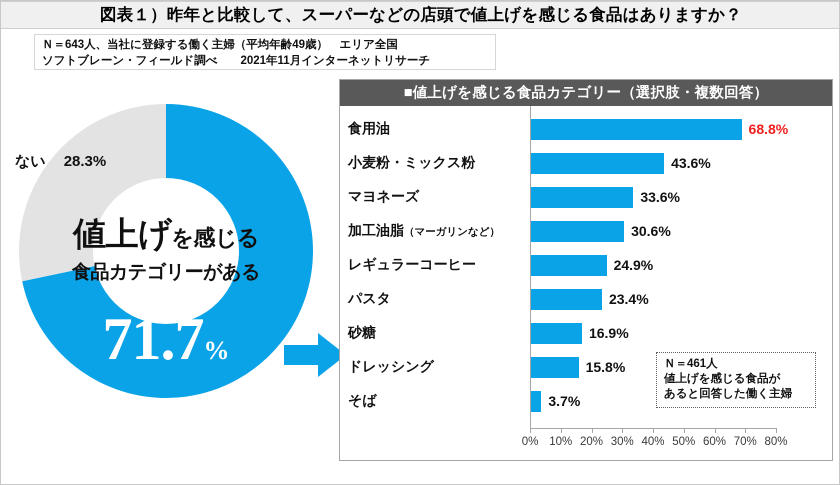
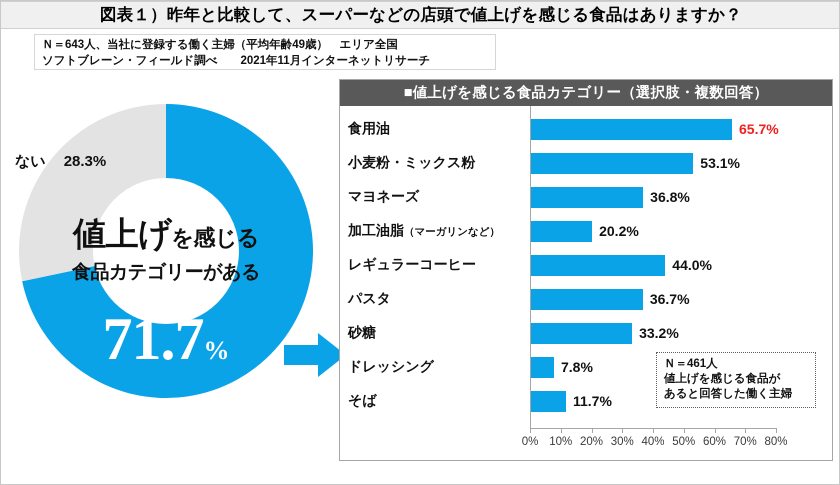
食用油: 68.8% -> 65.7%
小麦粉・ミックス粉: 43.6% -> 53.1%
マヨネーズ: 33.6% -> 36.8%
加工油脂（マーガリンなど）: 30.6% -> 20.2%
レギュラーコーヒー: 24.9% -> 44.0%
パスタ: 23.4% -> 36.7%
砂糖: 16.9% -> 33.2%
ドレッシング: 15.8% -> 7.8%
そば: 3.7% -> 11.7%
